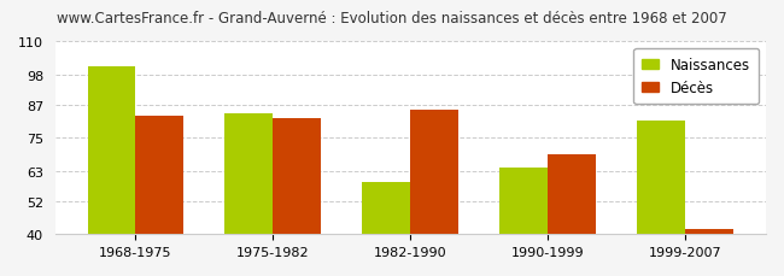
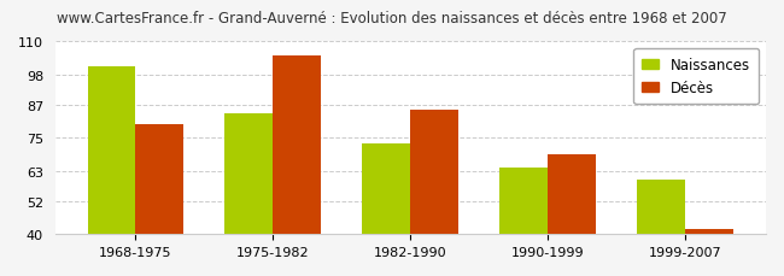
Décès/1968-1975: 83 -> 80
Décès/1975-1982: 82 -> 105
Naissances/1982-1990: 59 -> 73
Naissances/1999-2007: 81 -> 60
